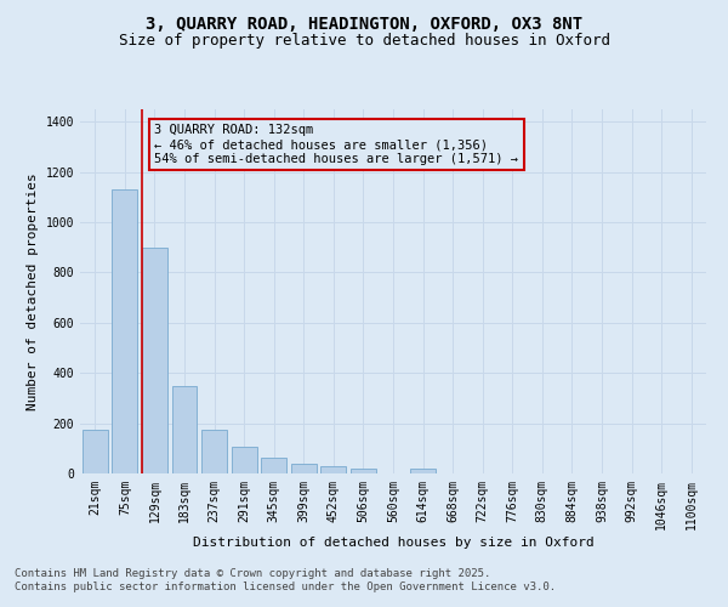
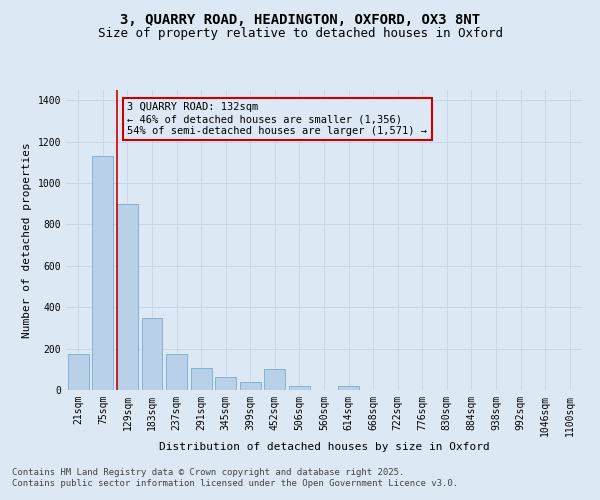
452sqm: 28 -> 100
